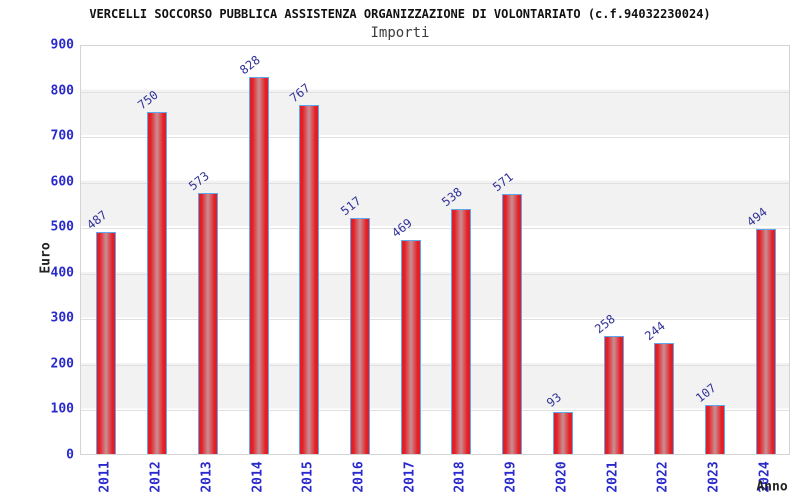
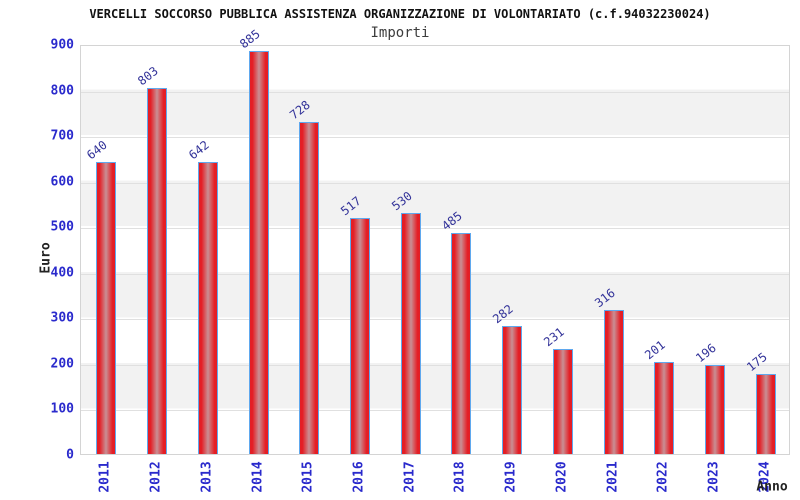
2011: 487 -> 640
2012: 750 -> 803
2013: 573 -> 642
2014: 828 -> 885
2015: 767 -> 728
2017: 469 -> 530
2018: 538 -> 485
2019: 571 -> 282
2020: 93 -> 231
2021: 258 -> 316
2022: 244 -> 201
2023: 107 -> 196
2024: 494 -> 175
